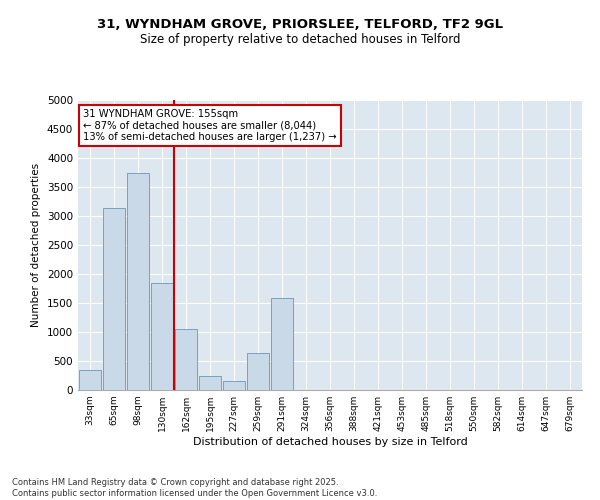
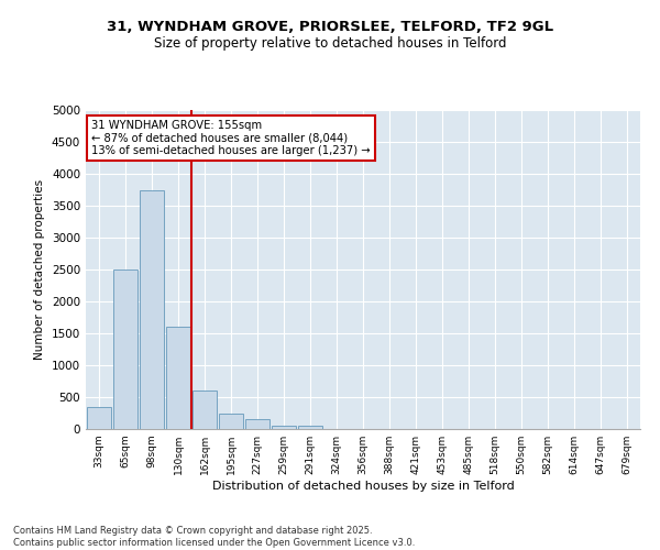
65sqm: 3140 -> 2500
130sqm: 1840 -> 1600
162sqm: 1060 -> 610
259sqm: 640 -> 60
291sqm: 1580 -> 50
